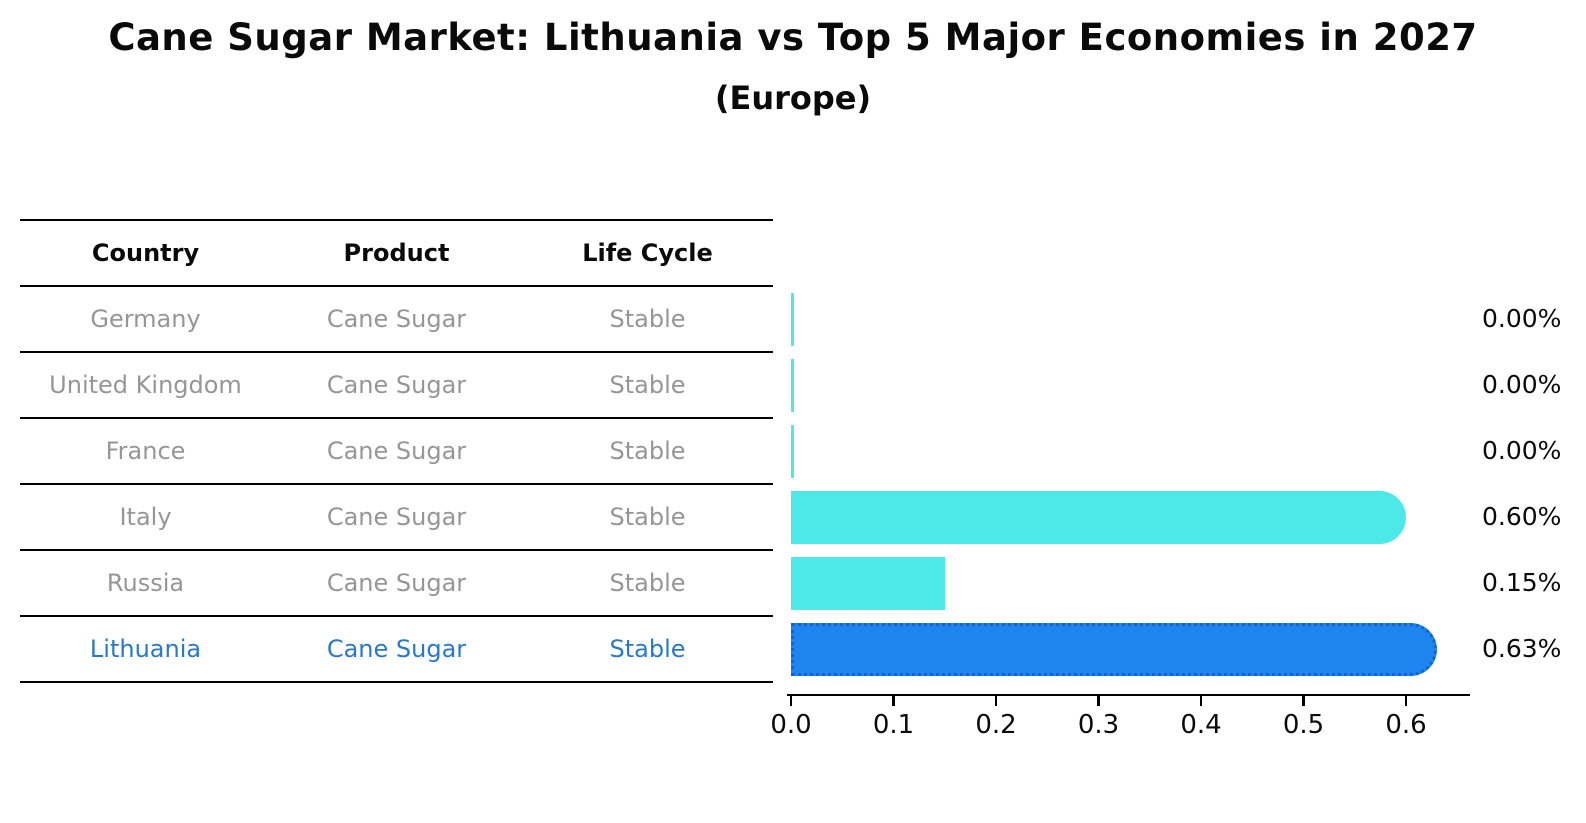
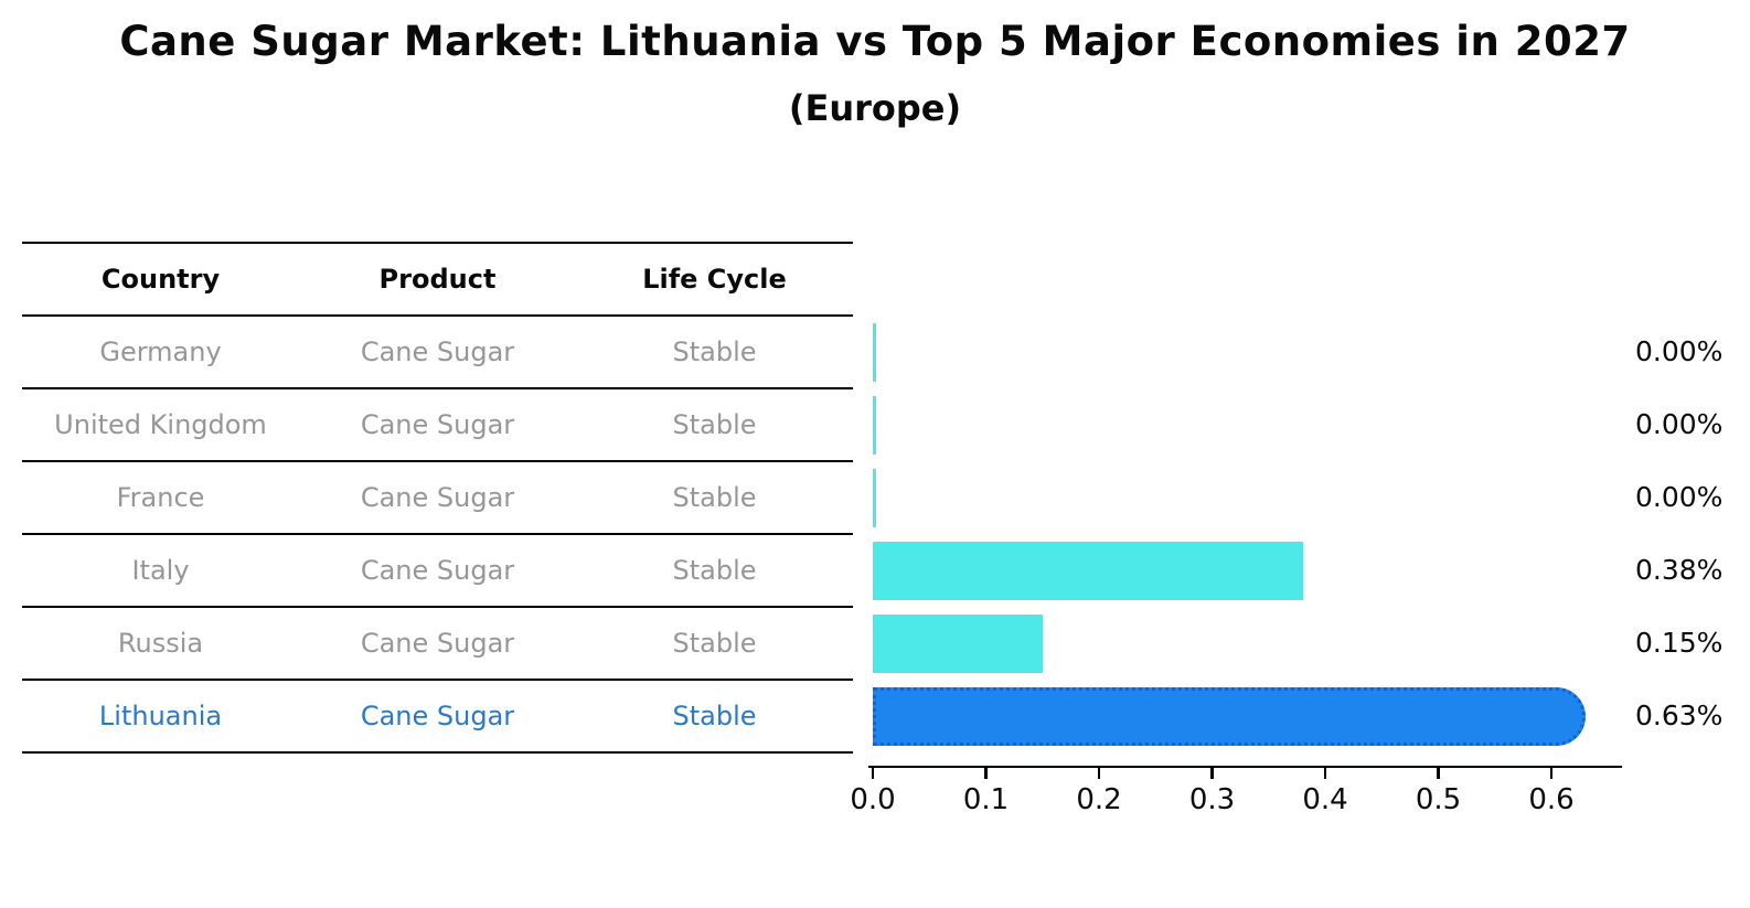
Italy: 0.60% -> 0.38%
